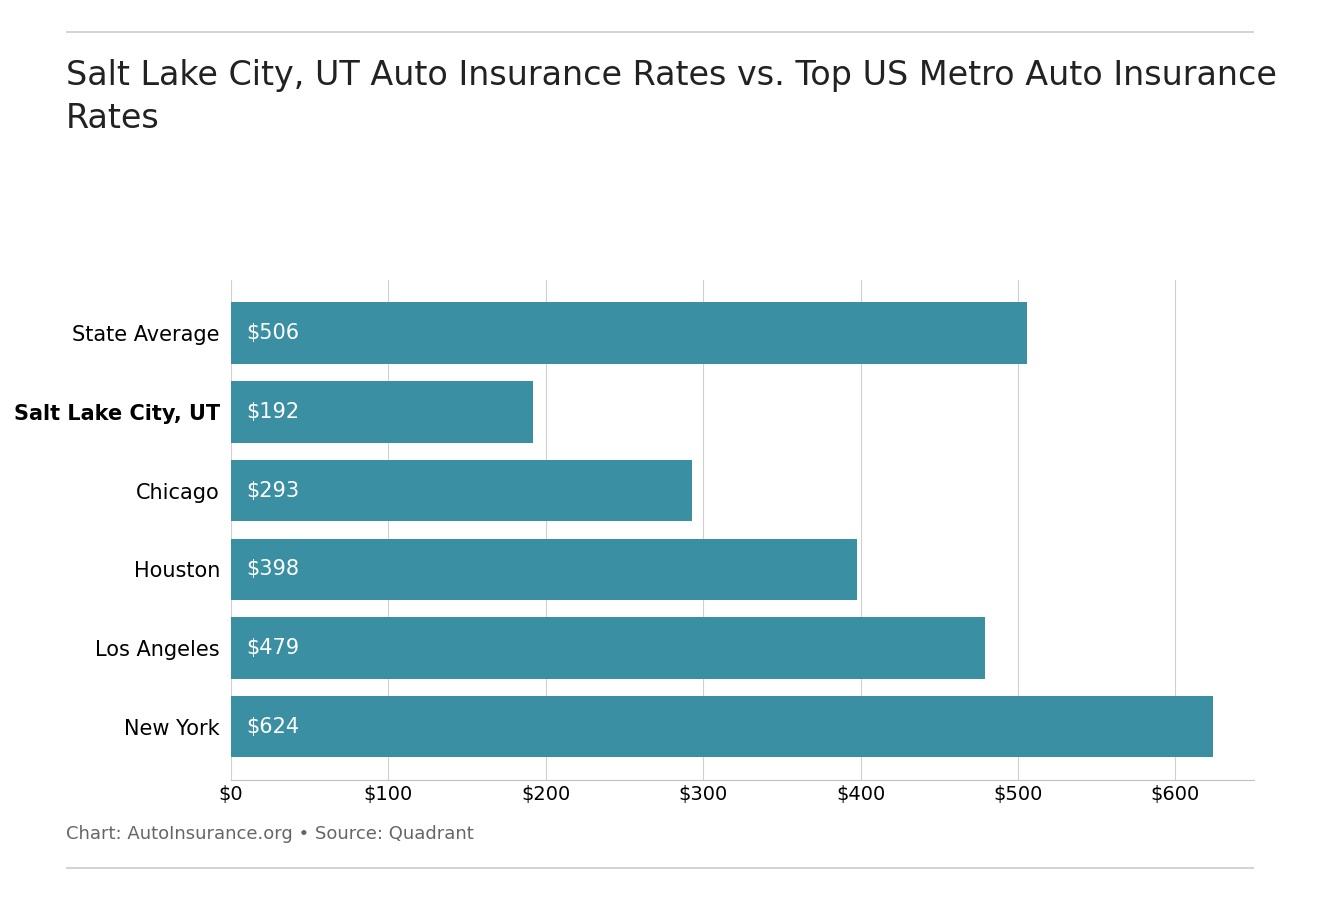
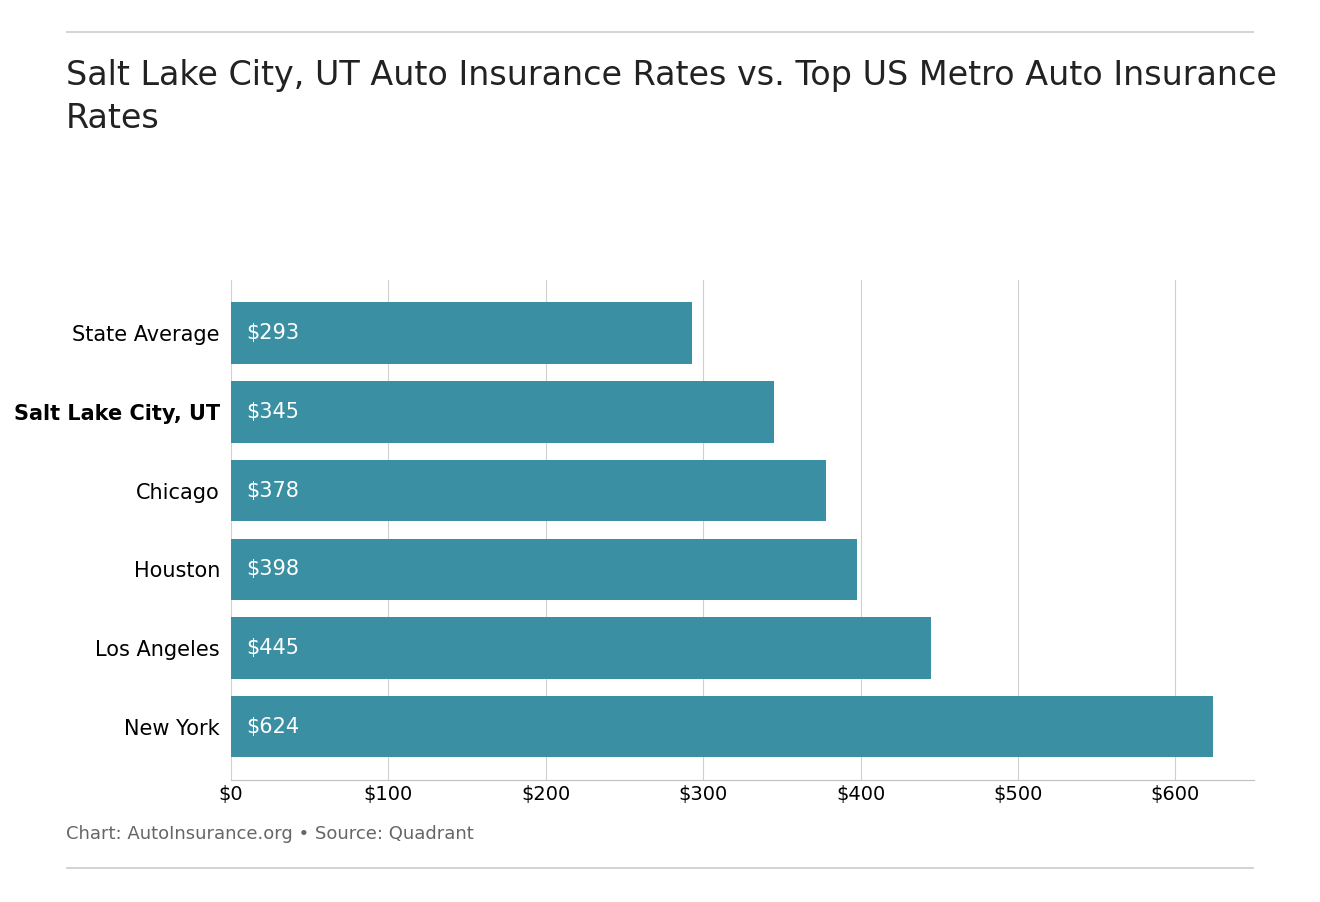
State Average: $506 -> $293
Salt Lake City, UT: $192 -> $345
Chicago: $293 -> $378
Los Angeles: $479 -> $445
